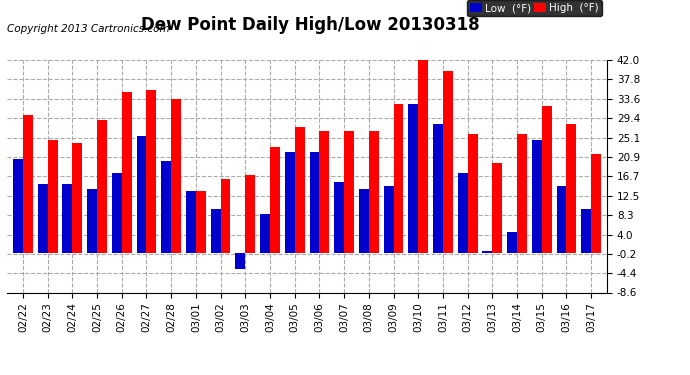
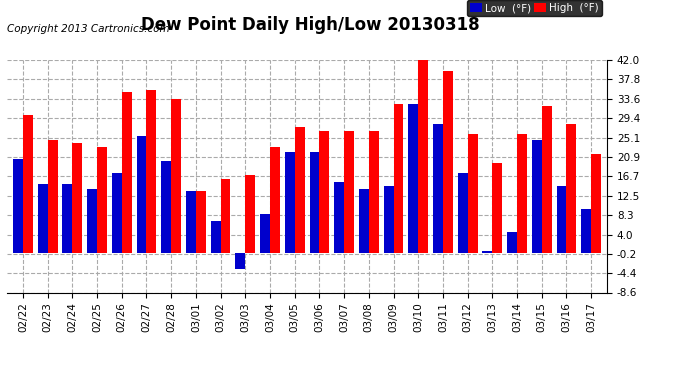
High (°F)/02/25: 29.0 -> 23.0
Low (°F)/03/02: 9.5 -> 7.0
